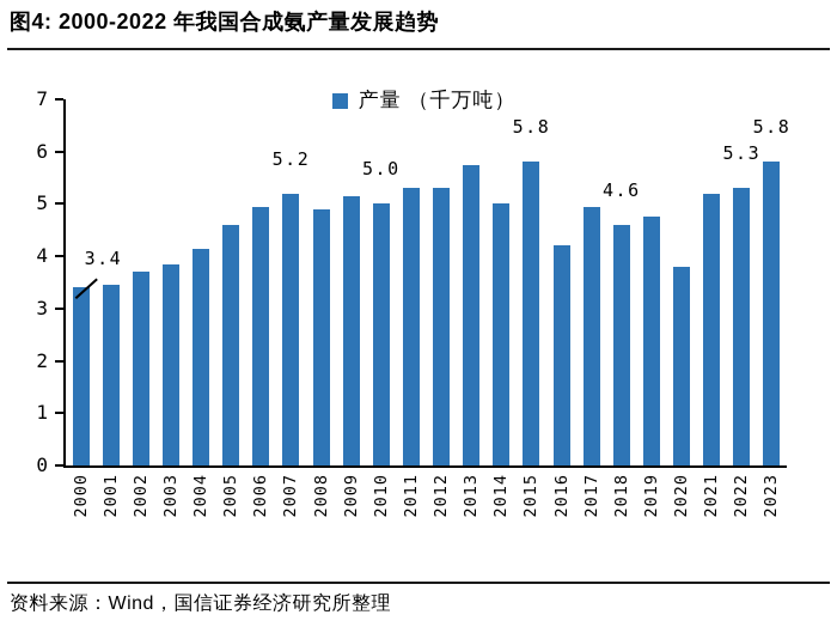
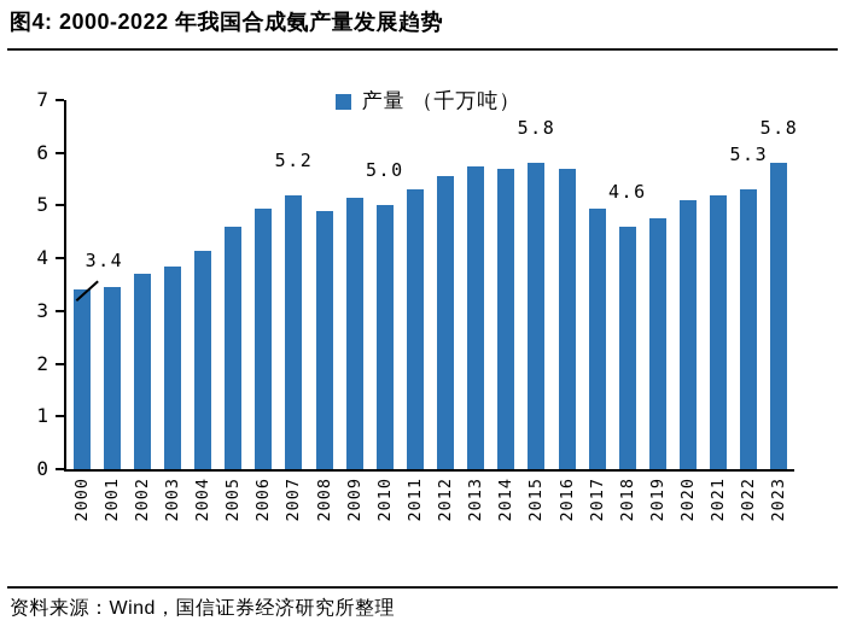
2012: 5.3 -> 5.5
2014: 5.0 -> 5.7
2016: 4.2 -> 5.7
2020: 3.8 -> 5.1
